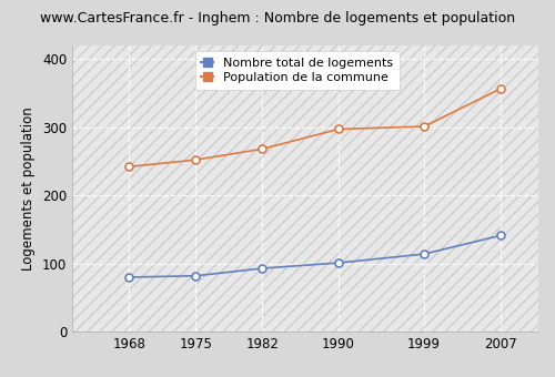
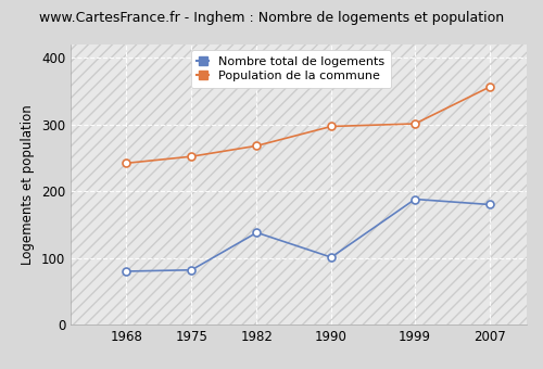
Nombre total de logements/1982: 93 -> 138
Nombre total de logements/1999: 114 -> 188
Nombre total de logements/2007: 141 -> 180
